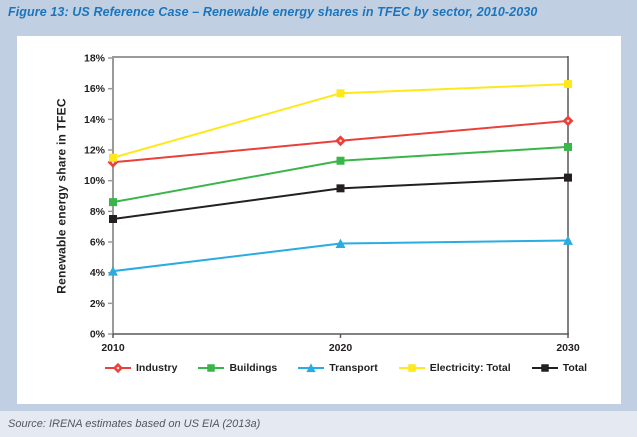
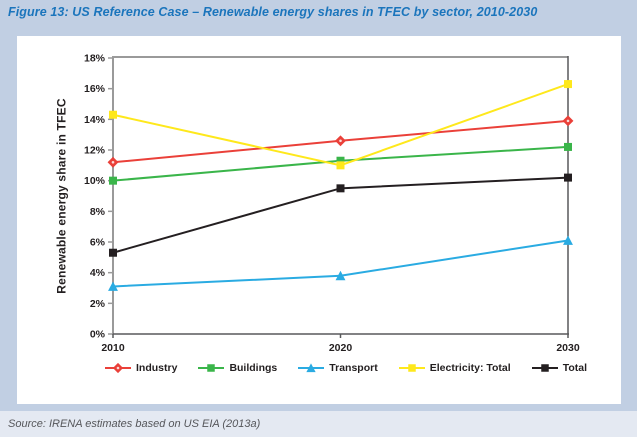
Buildings/2010: 8.6% -> 10.0%
Transport/2010: 4.1% -> 3.1%
Electricity: Total/2010: 11.5% -> 14.3%
Total/2010: 7.5% -> 5.3%
Transport/2020: 5.9% -> 3.8%
Electricity: Total/2020: 15.7% -> 11.0%
